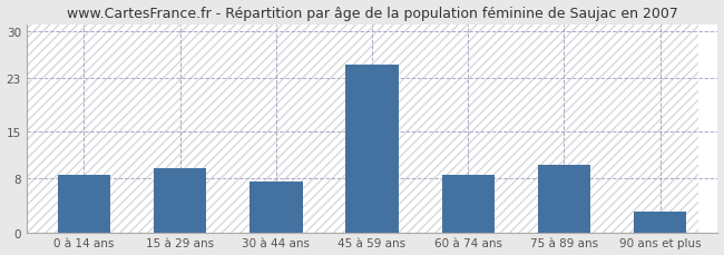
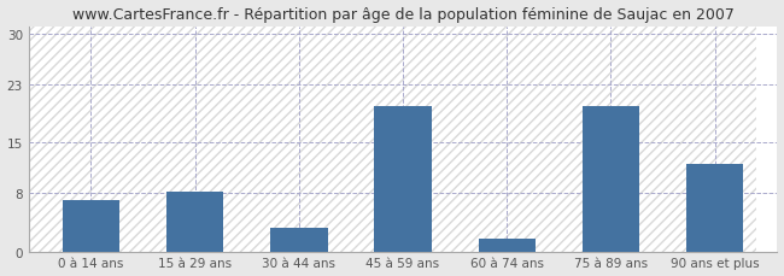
0 à 14 ans: 8.5 -> 7.0
15 à 29 ans: 9.5 -> 8.2
30 à 44 ans: 7.5 -> 3.2
45 à 59 ans: 25.0 -> 20.0
60 à 74 ans: 8.5 -> 1.8
75 à 89 ans: 10.0 -> 20.0
90 ans et plus: 3.0 -> 12.0
